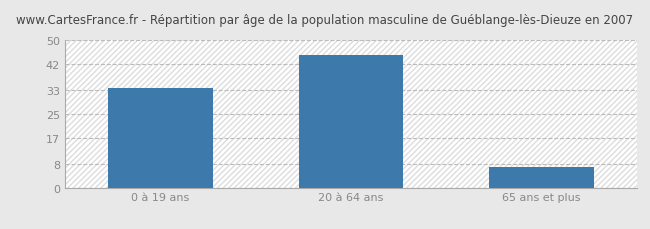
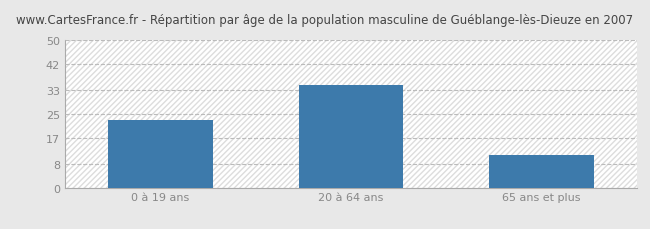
0 à 19 ans: 34 -> 23
20 à 64 ans: 45 -> 35
65 ans et plus: 7 -> 11
